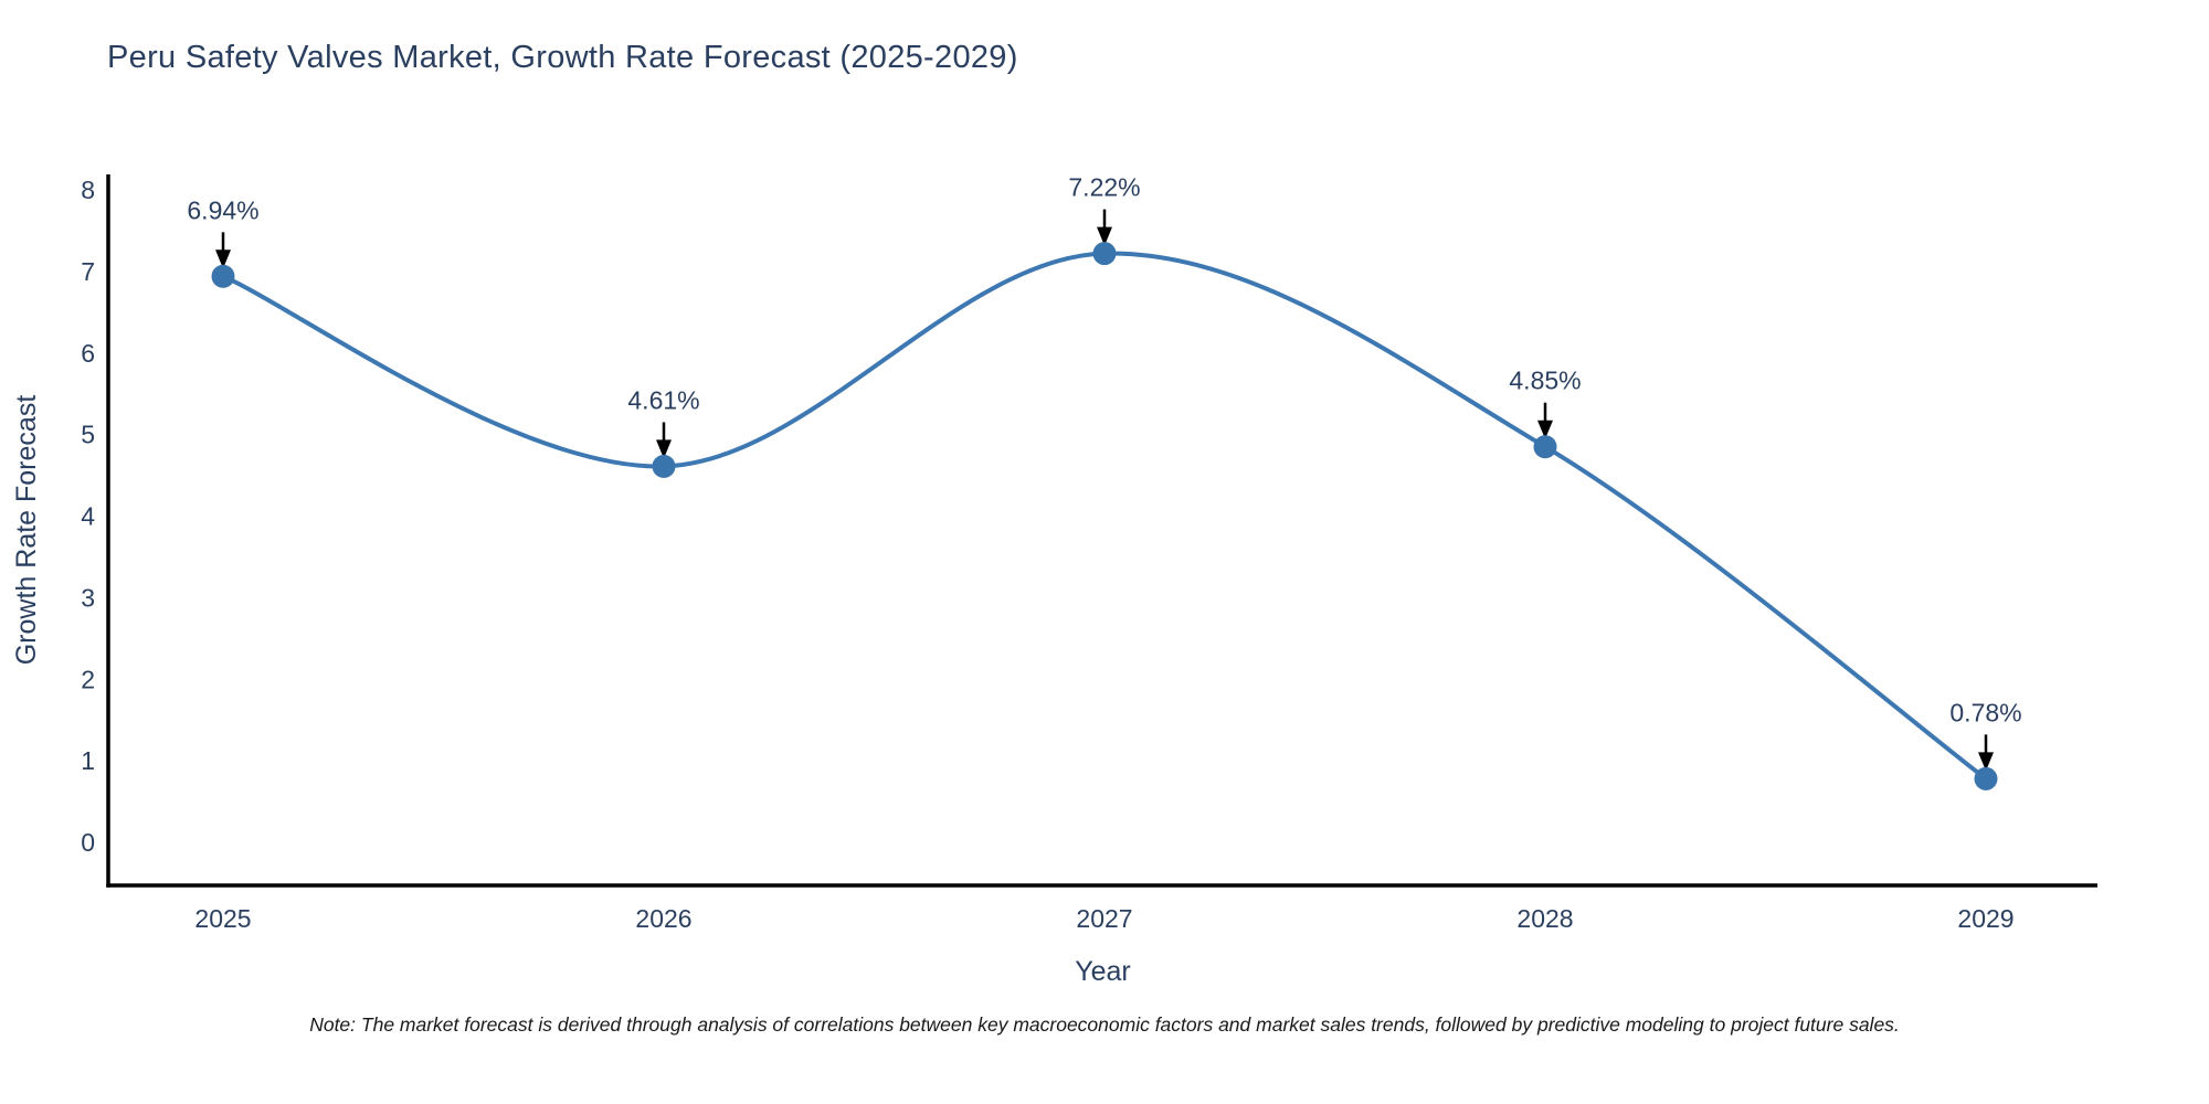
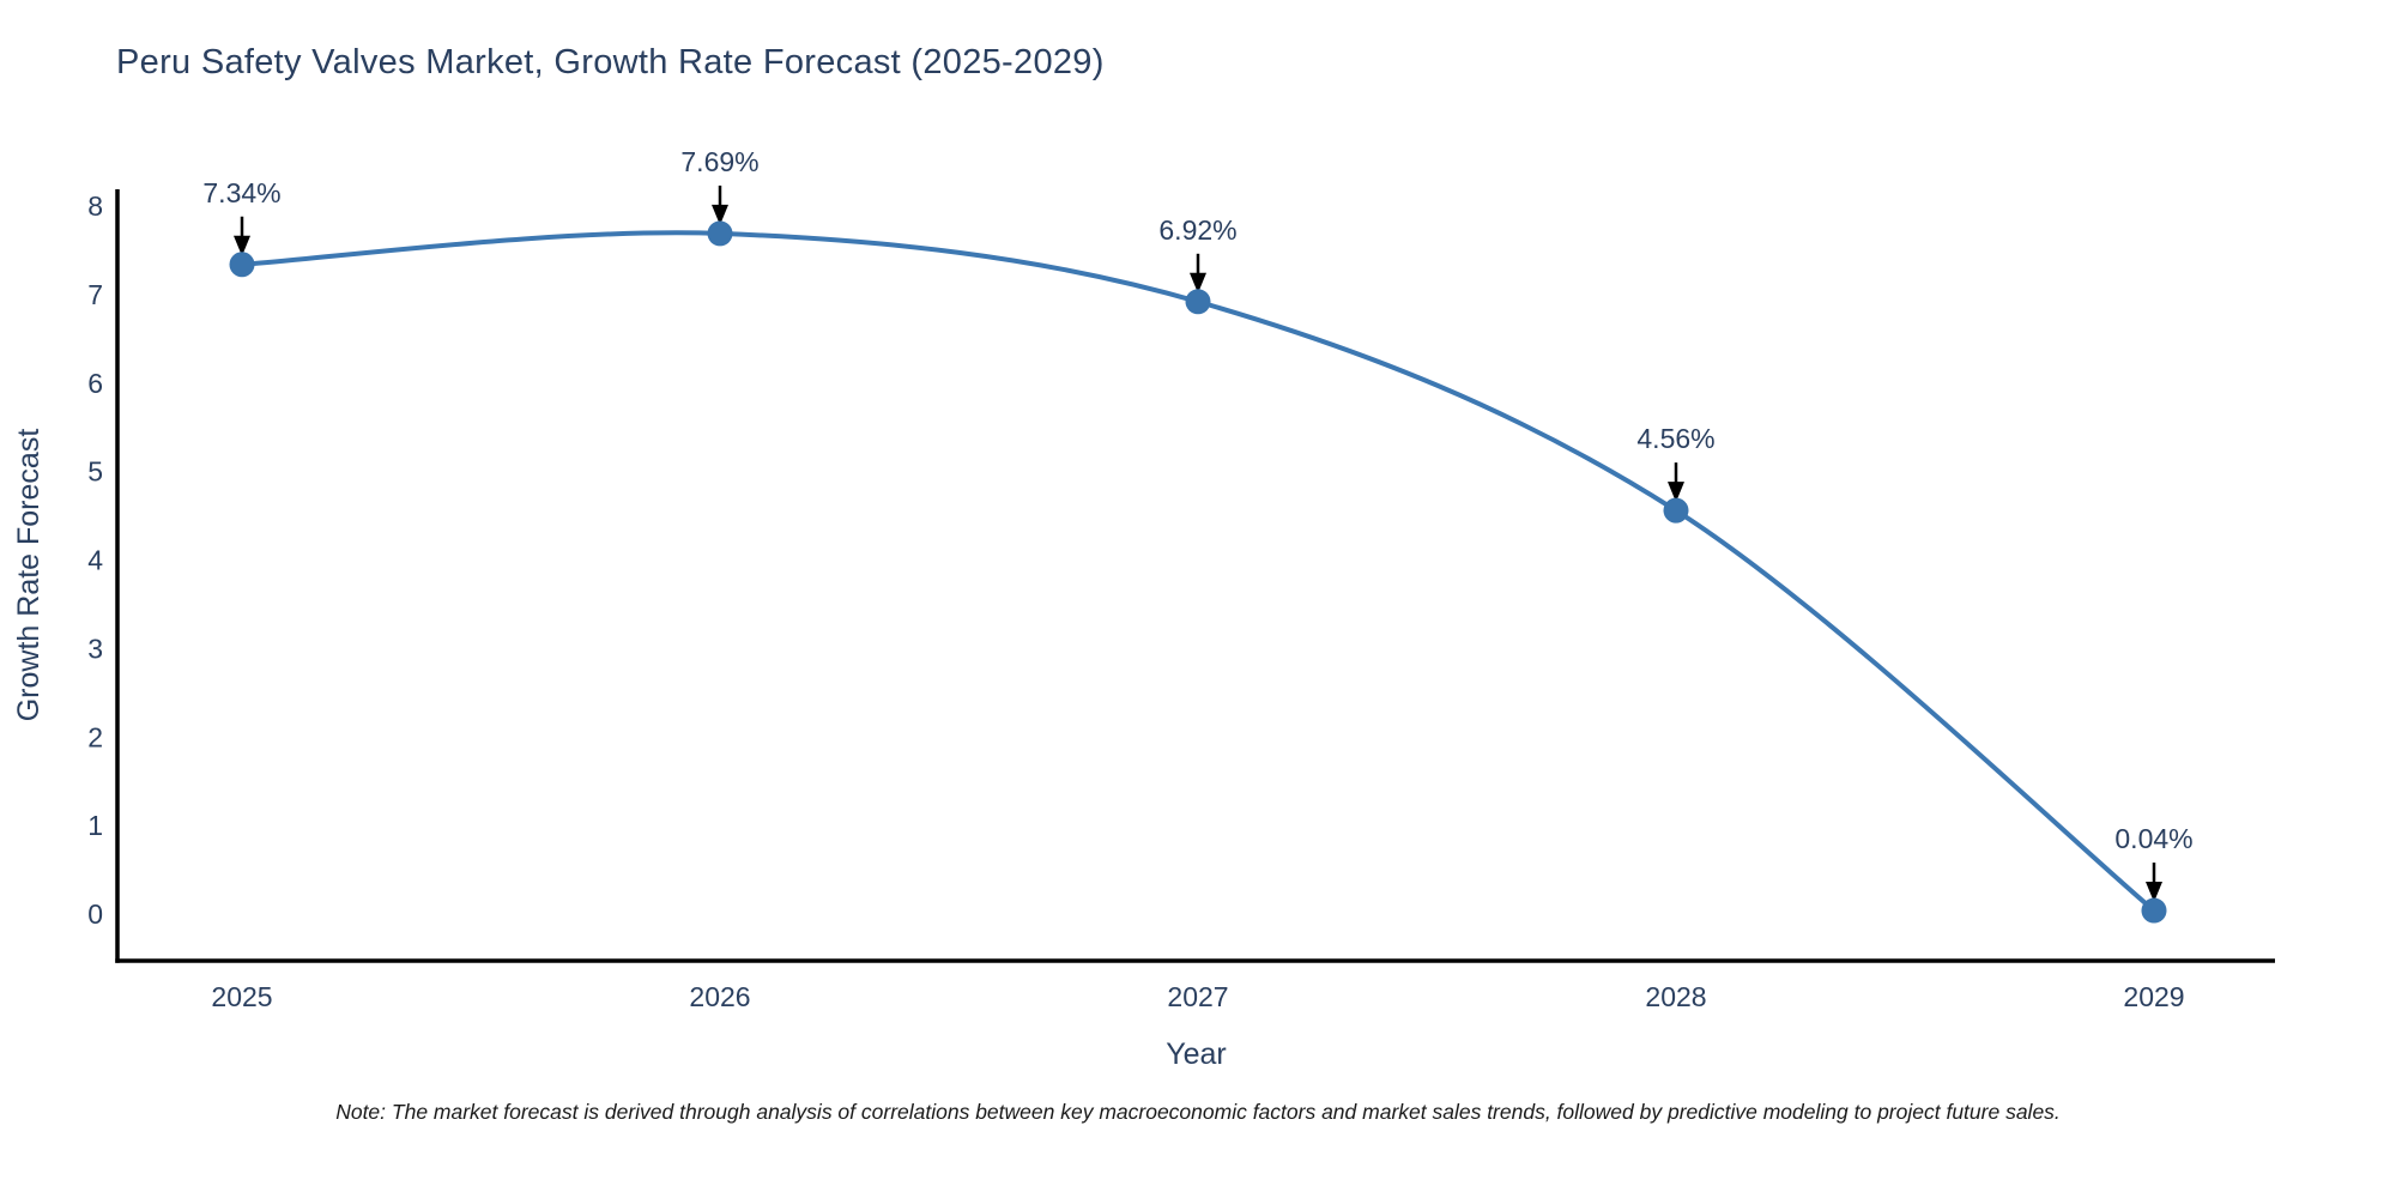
2025: 6.94% -> 7.34%
2026: 4.61% -> 7.69%
2027: 7.22% -> 6.92%
2028: 4.85% -> 4.56%
2029: 0.78% -> 0.04%
